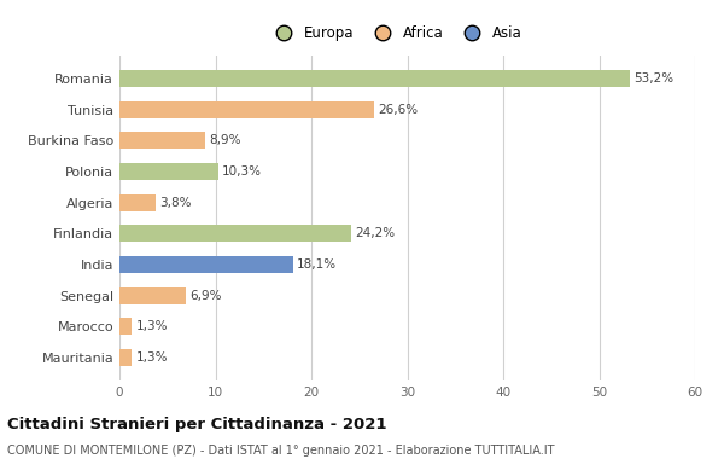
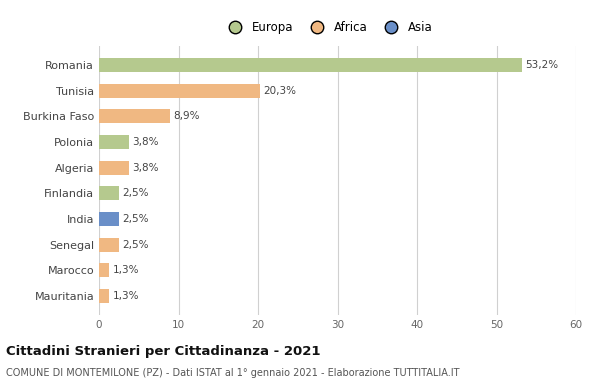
Tunisia: 26,6% -> 20,3%
Polonia: 10,3% -> 3,8%
Finlandia: 24,2% -> 2,5%
India: 18,1% -> 2,5%
Senegal: 6,9% -> 2,5%
